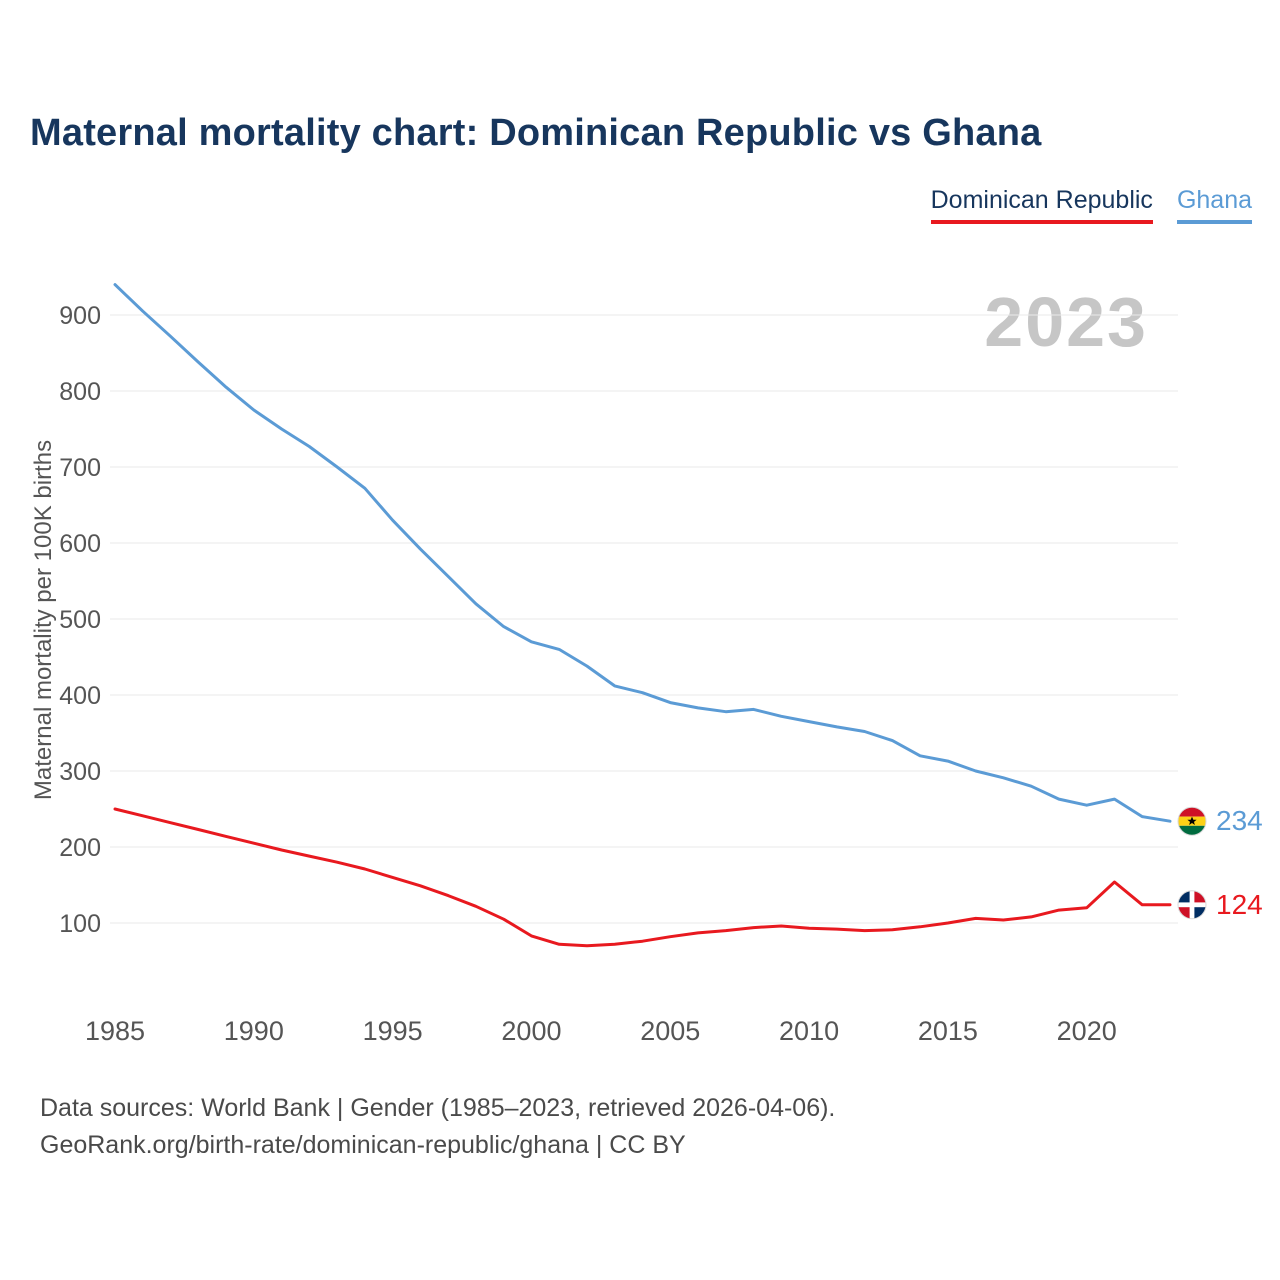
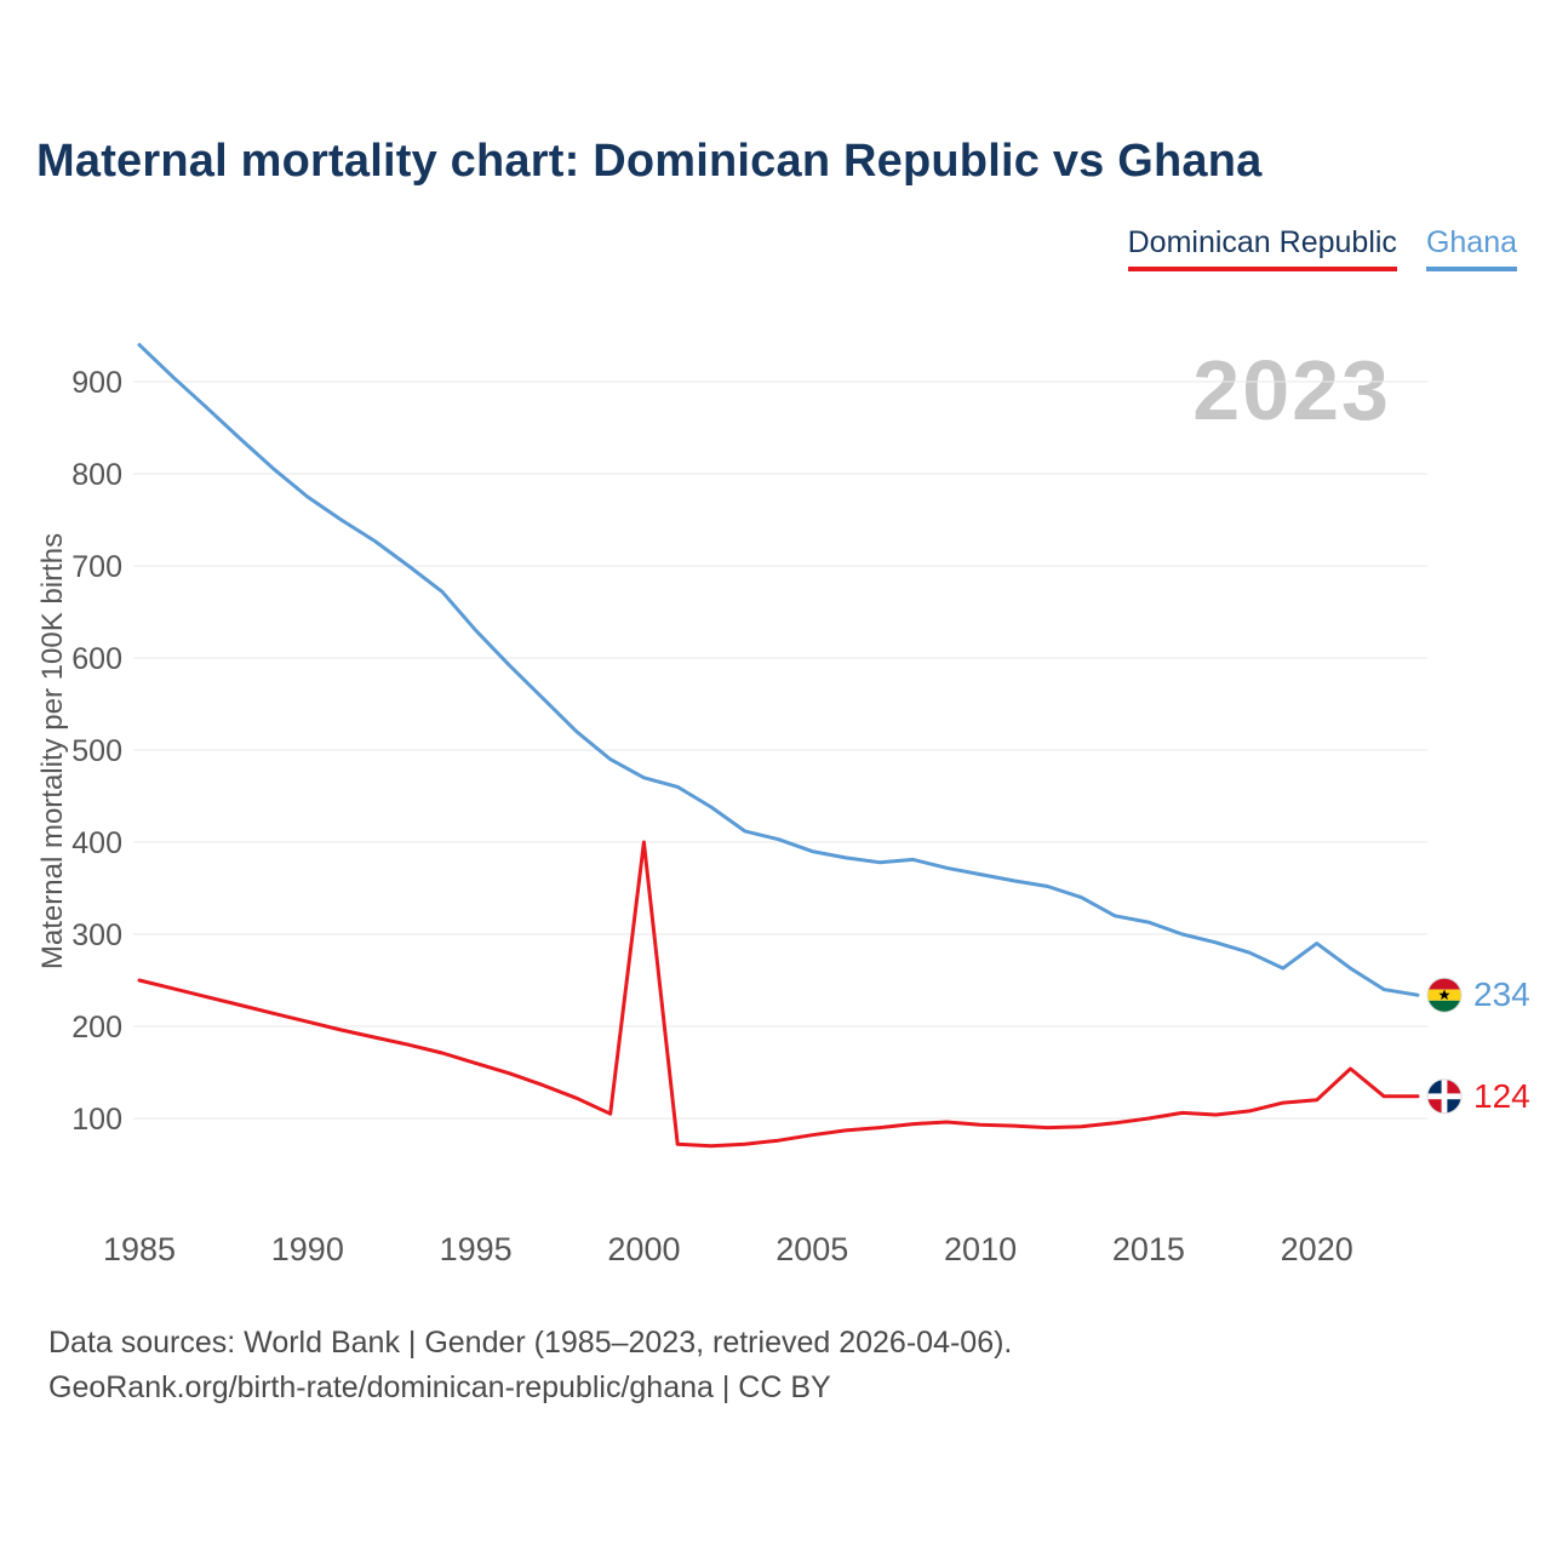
Dominican Republic/2000: 80 -> 400
Ghana/2020: 260 -> 290
